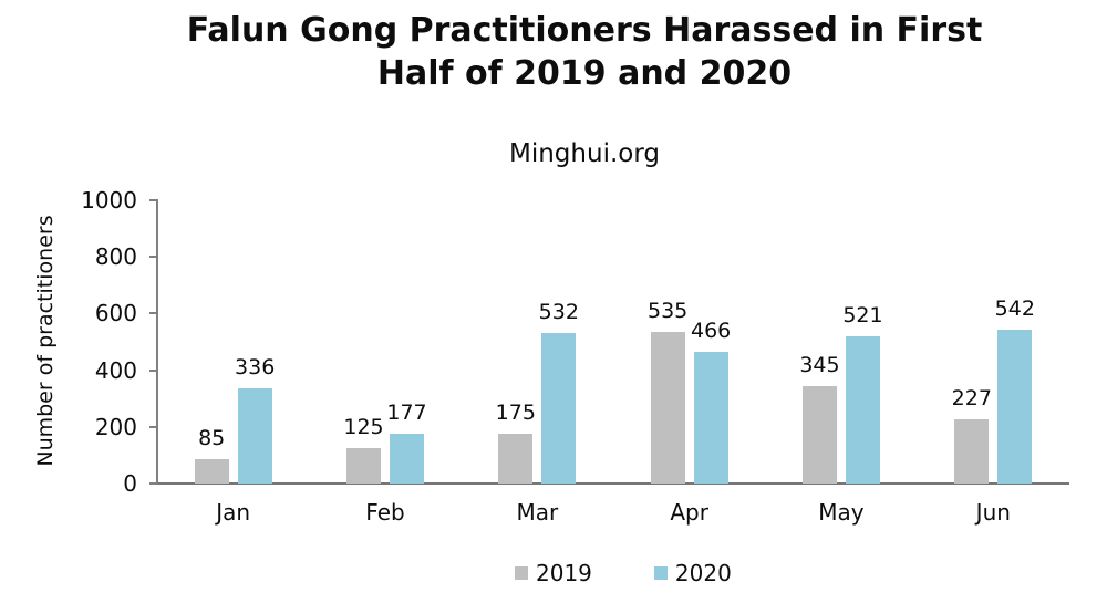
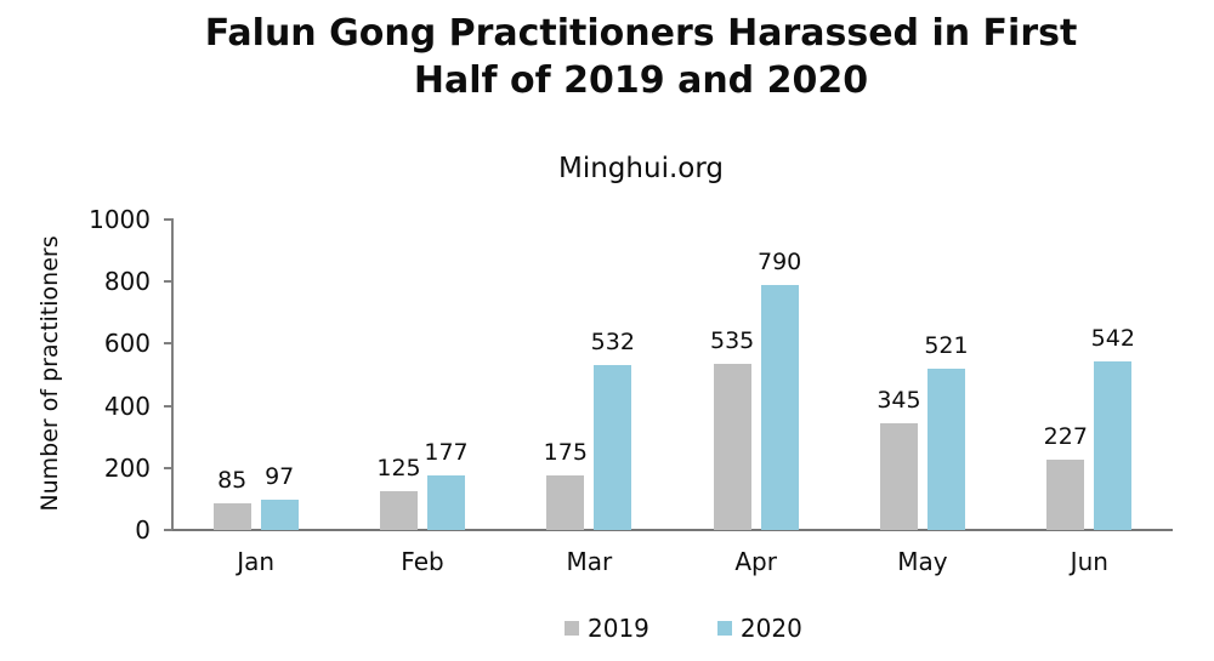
2020/Jan: 336 -> 97
2020/Apr: 466 -> 790
